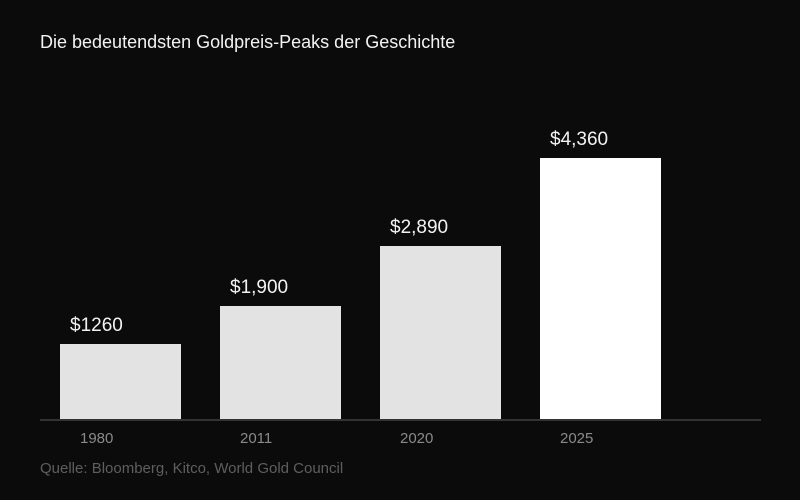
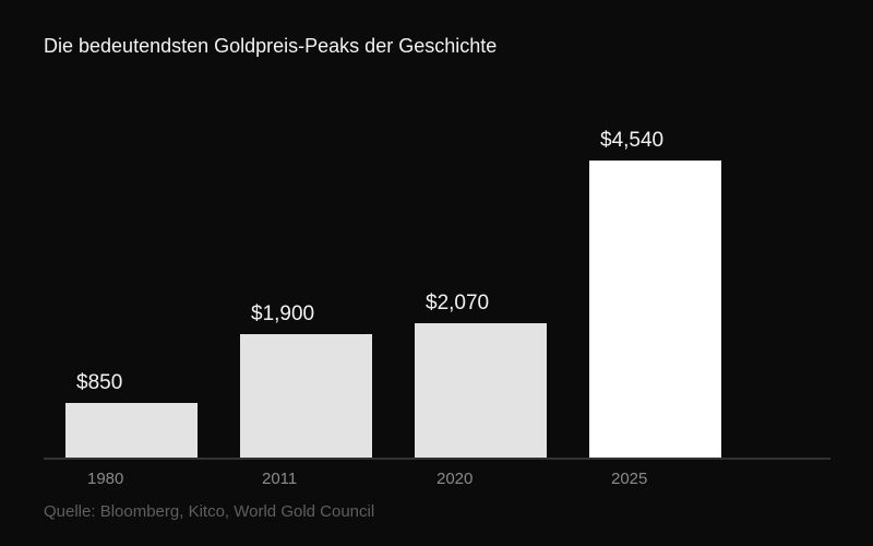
1980: $1260 -> $850
2020: $2,890 -> $2,070
2025: $4,360 -> $4,540
